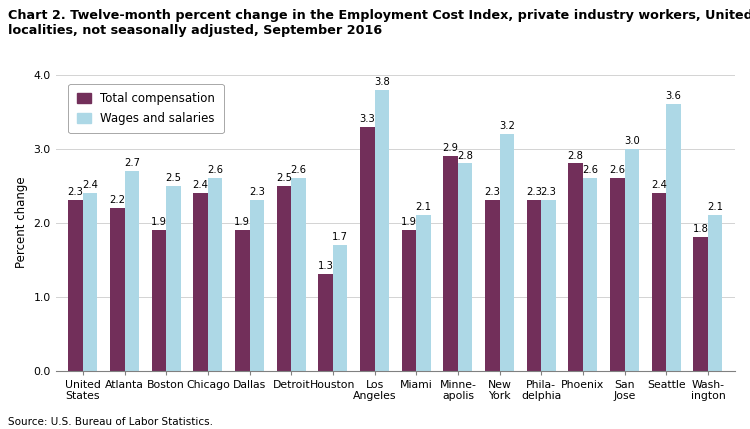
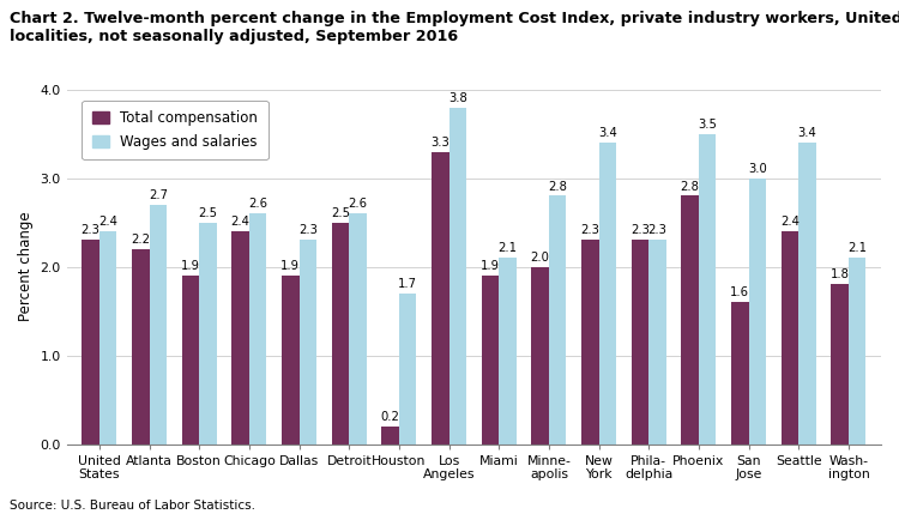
Total compensation/Houston: 1.3 -> 0.2
Total compensation/Minne- apolis: 2.9 -> 2.0
Wages and salaries/New York: 3.2 -> 3.4
Wages and salaries/Phoenix: 2.6 -> 3.5
Total compensation/San Jose: 2.6 -> 1.6
Wages and salaries/Seattle: 3.6 -> 3.4
